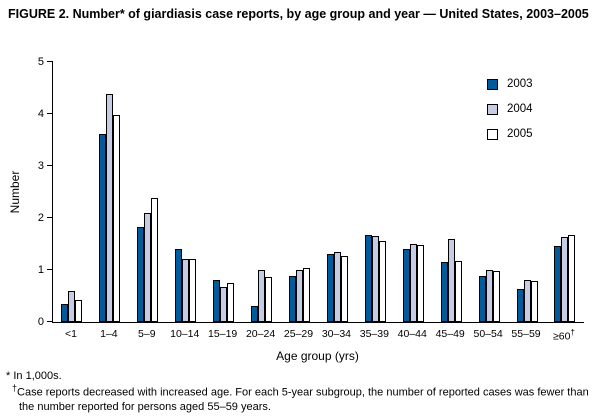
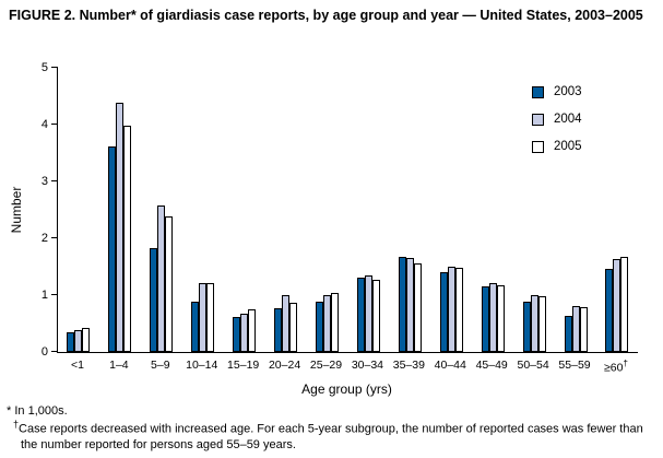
2004/<1: 0.6 -> 0.4
2004/5–9: 2.1 -> 2.6
2003/10–14: 1.4 -> 0.9
2003/15–19: 0.8 -> 0.6
2003/20–24: 0.3 -> 0.8
2004/45–49: 1.6 -> 1.2
